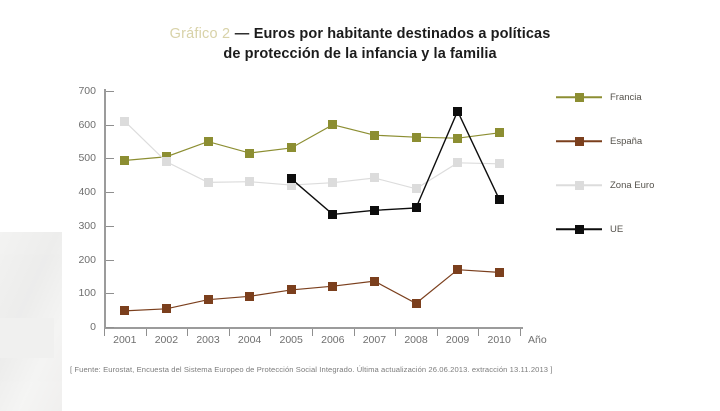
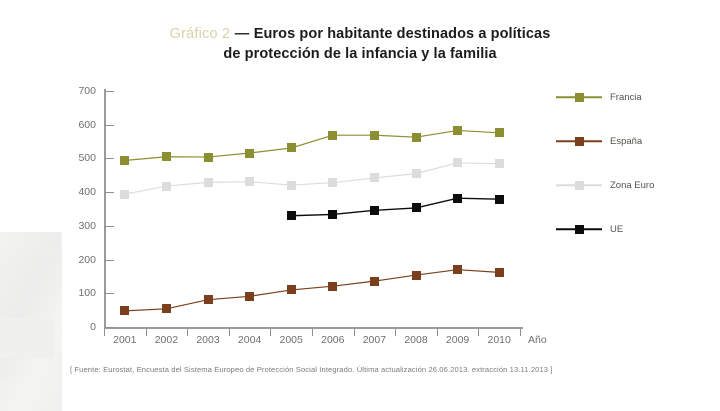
Zona Euro/2001: 610 -> 390
Zona Euro/2002: 490 -> 420
Francia/2003: 550 -> 500
UE/2005: 440 -> 330
Francia/2006: 600 -> 570
España/2008: 70 -> 150
Zona Euro/2008: 410 -> 460
Francia/2009: 560 -> 580
UE/2009: 640 -> 380
